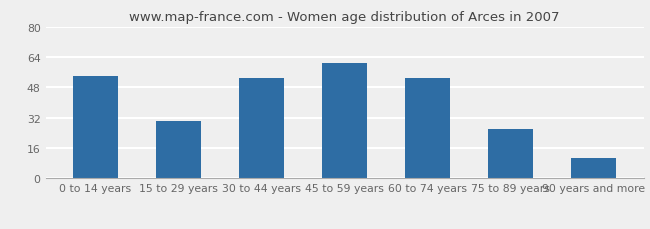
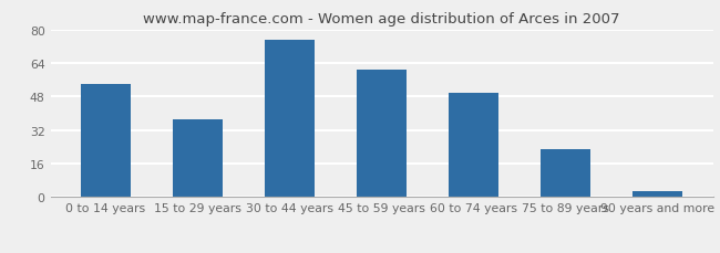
15 to 29 years: 30 -> 37
30 to 44 years: 53 -> 75
60 to 74 years: 53 -> 50
75 to 89 years: 26 -> 23
90 years and more: 11 -> 3
